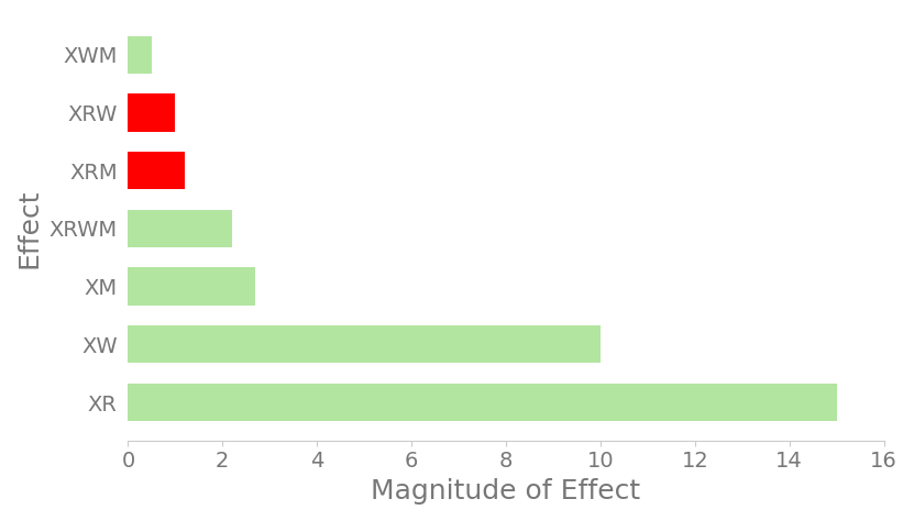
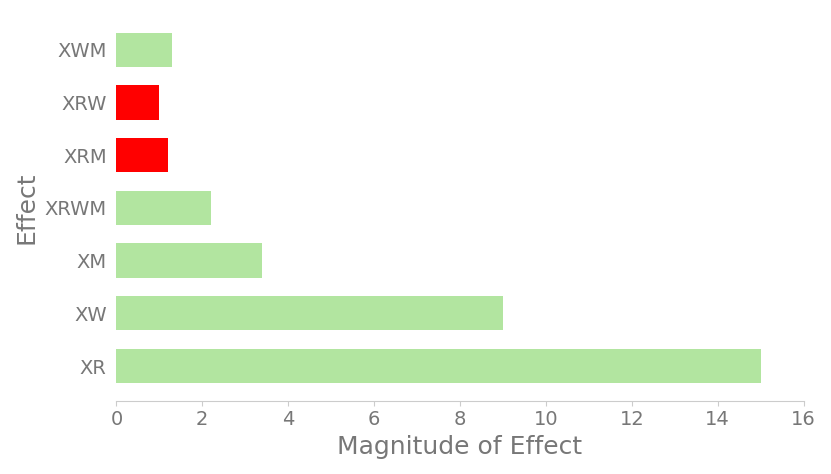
XWM: 0.5 -> 1.3
XM: 2.7 -> 3.4
XW: 10.0 -> 9.0
